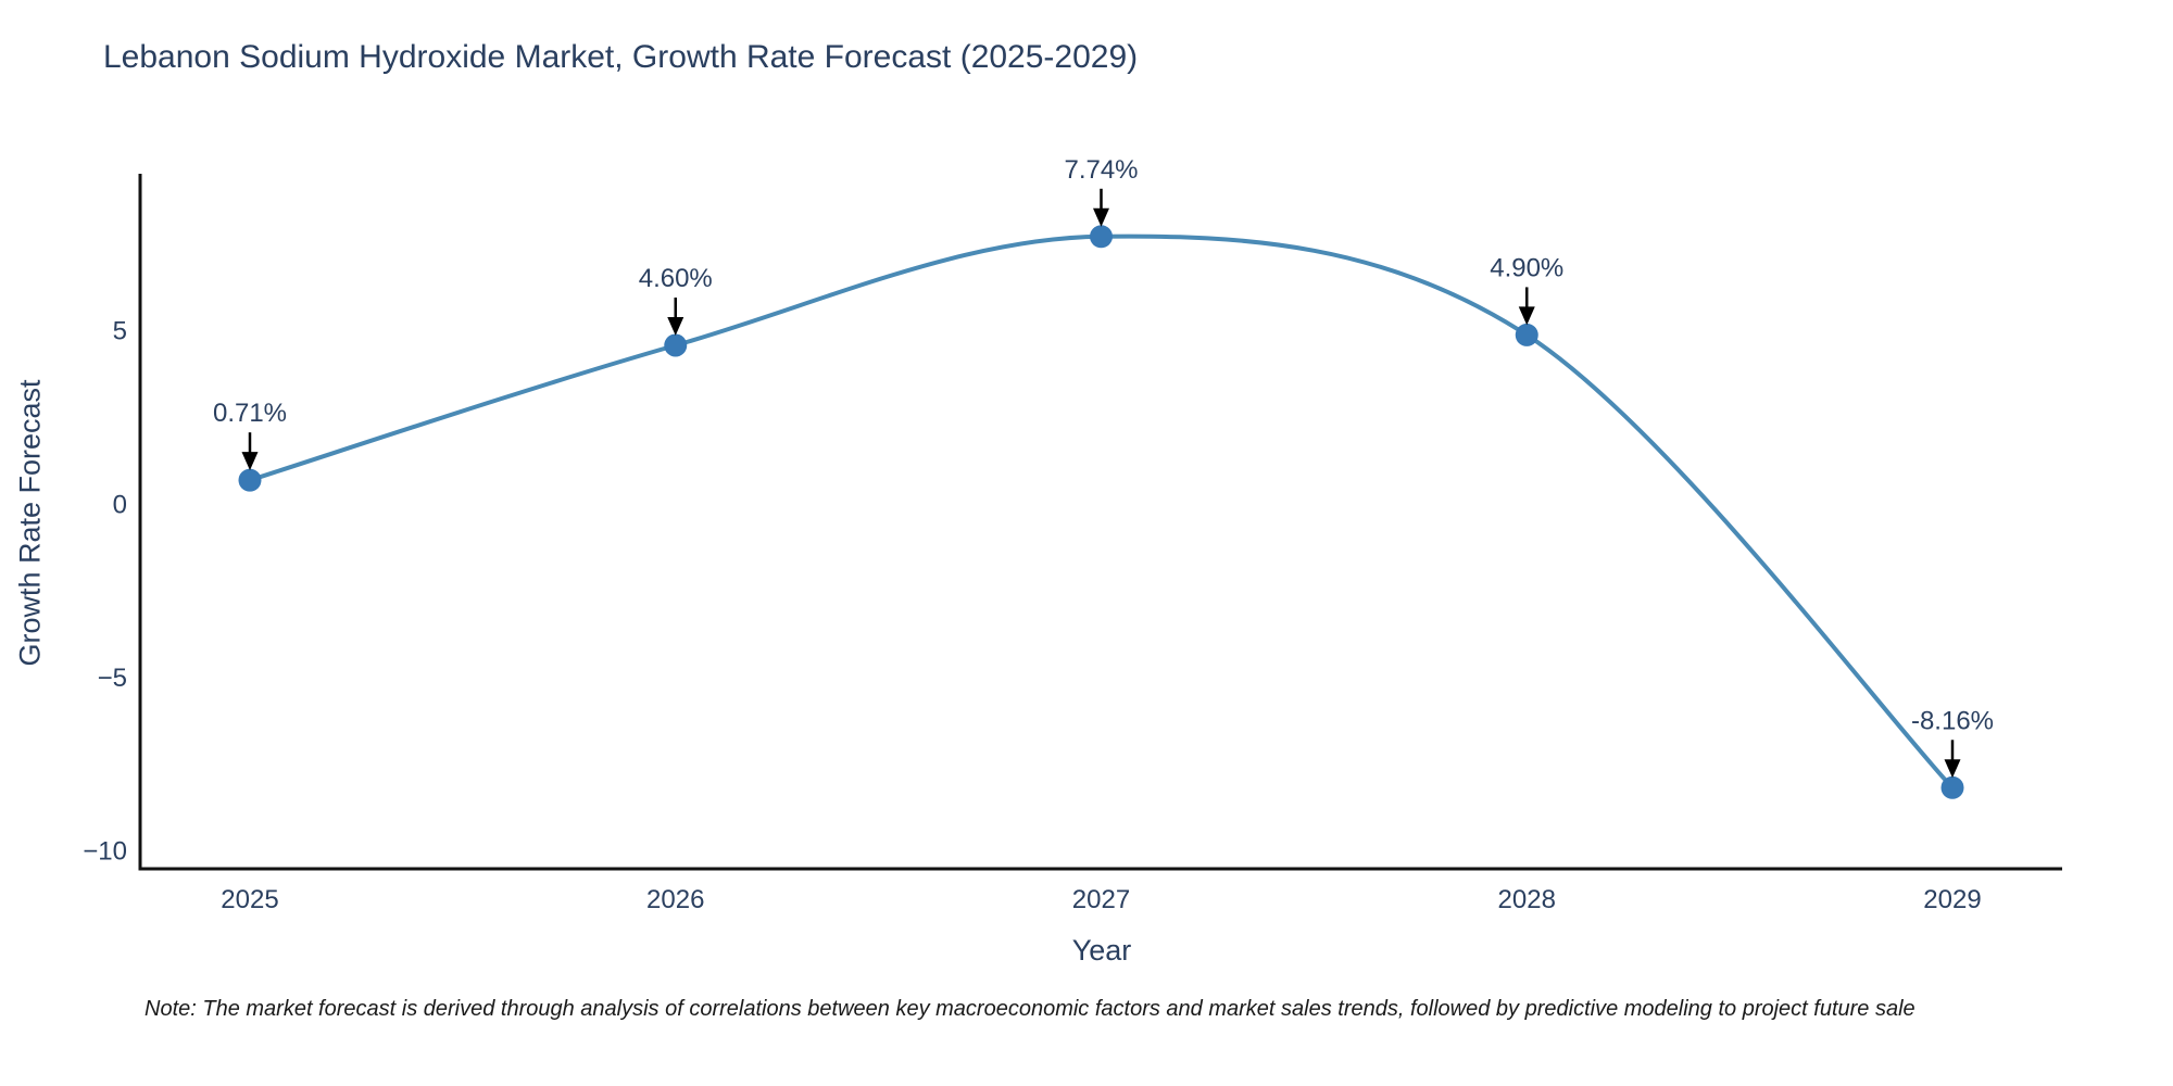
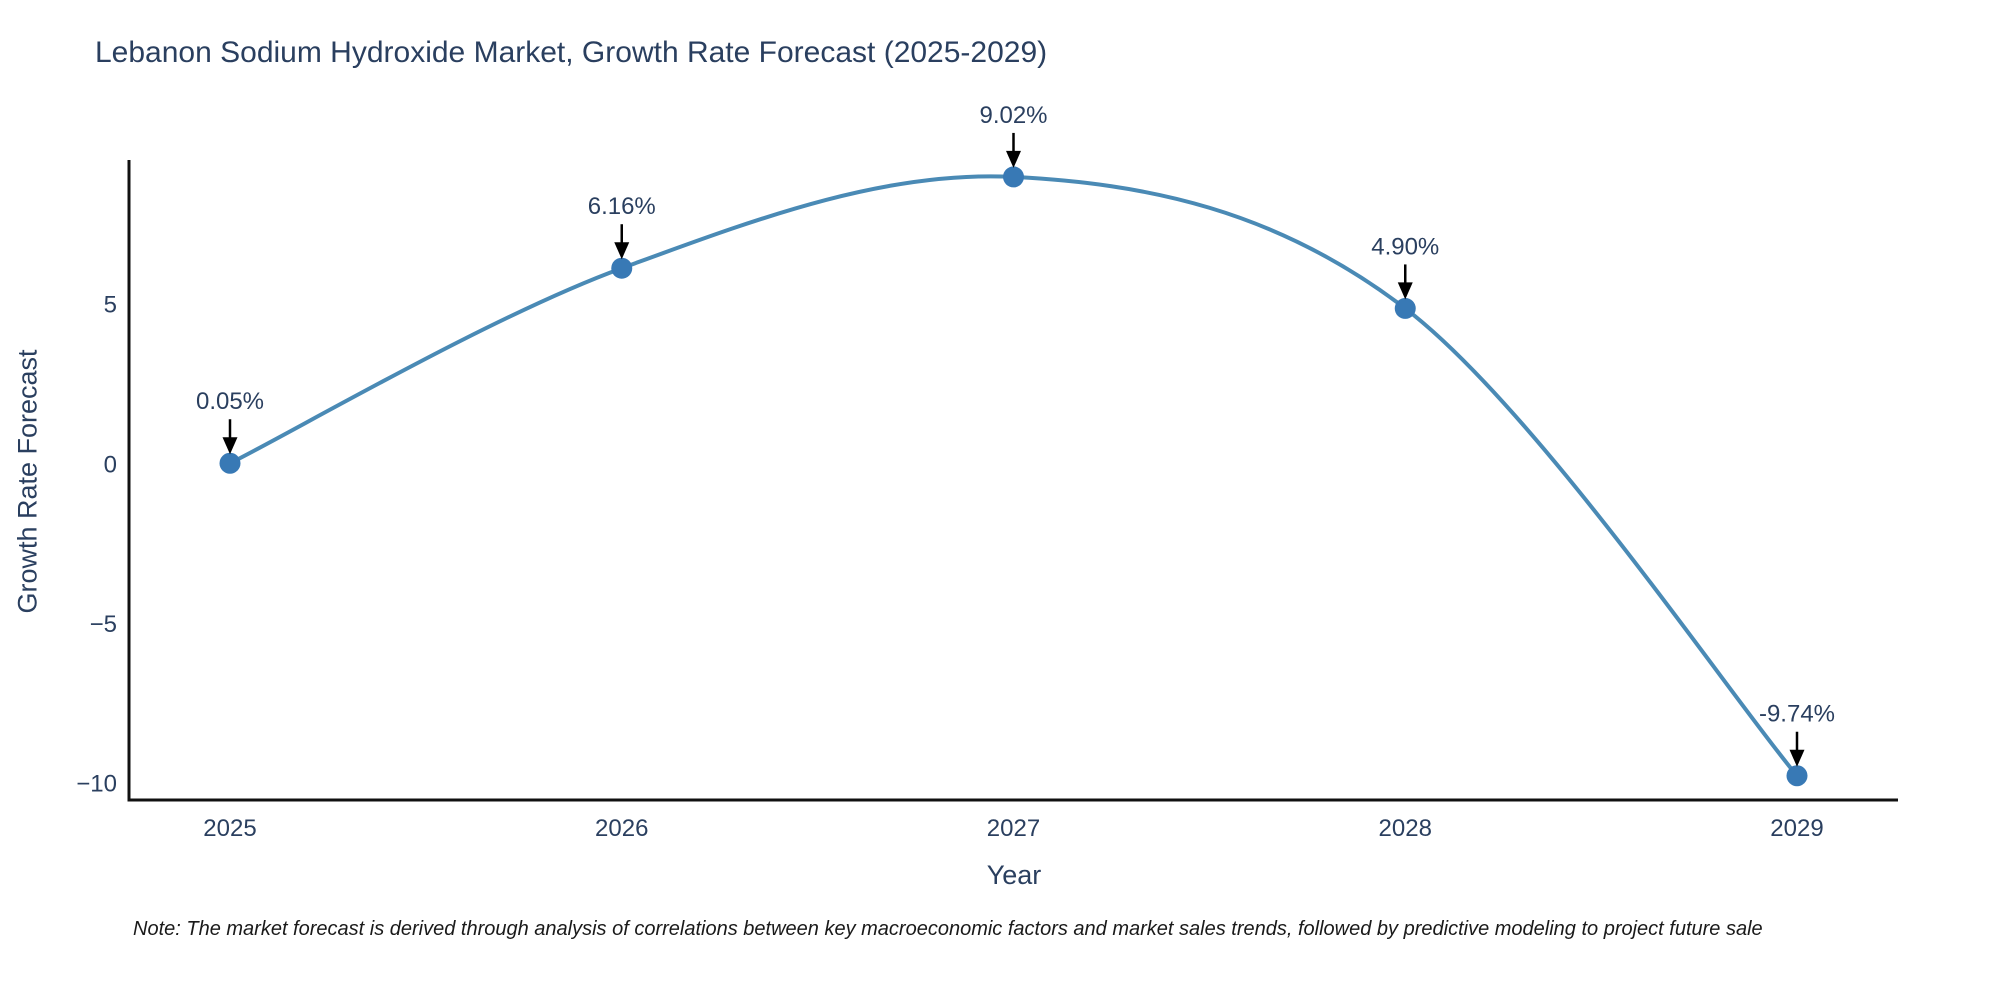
2025: 0.71% -> 0.05%
2026: 4.60% -> 6.16%
2027: 7.74% -> 9.02%
2029: -8.16% -> -9.74%
